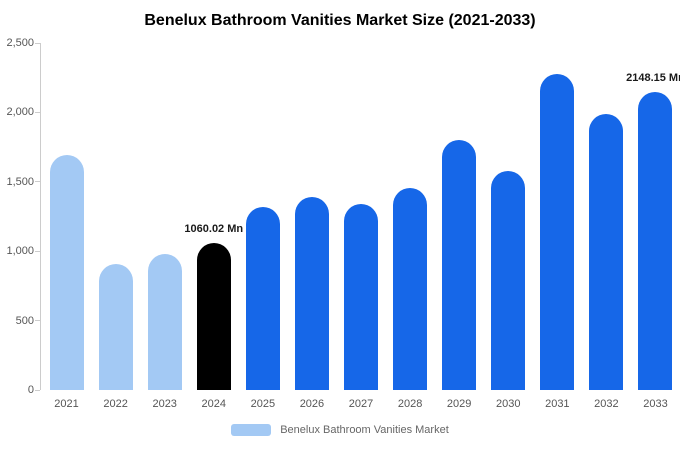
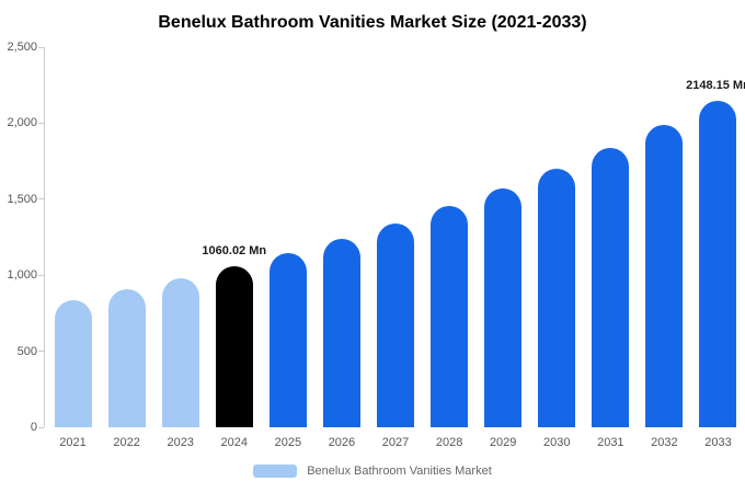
2021: 1690 -> 840
2025: 1320 -> 1150
2026: 1390 -> 1240
2029: 1800 -> 1570
2030: 1580 -> 1700
2031: 2280 -> 1840
